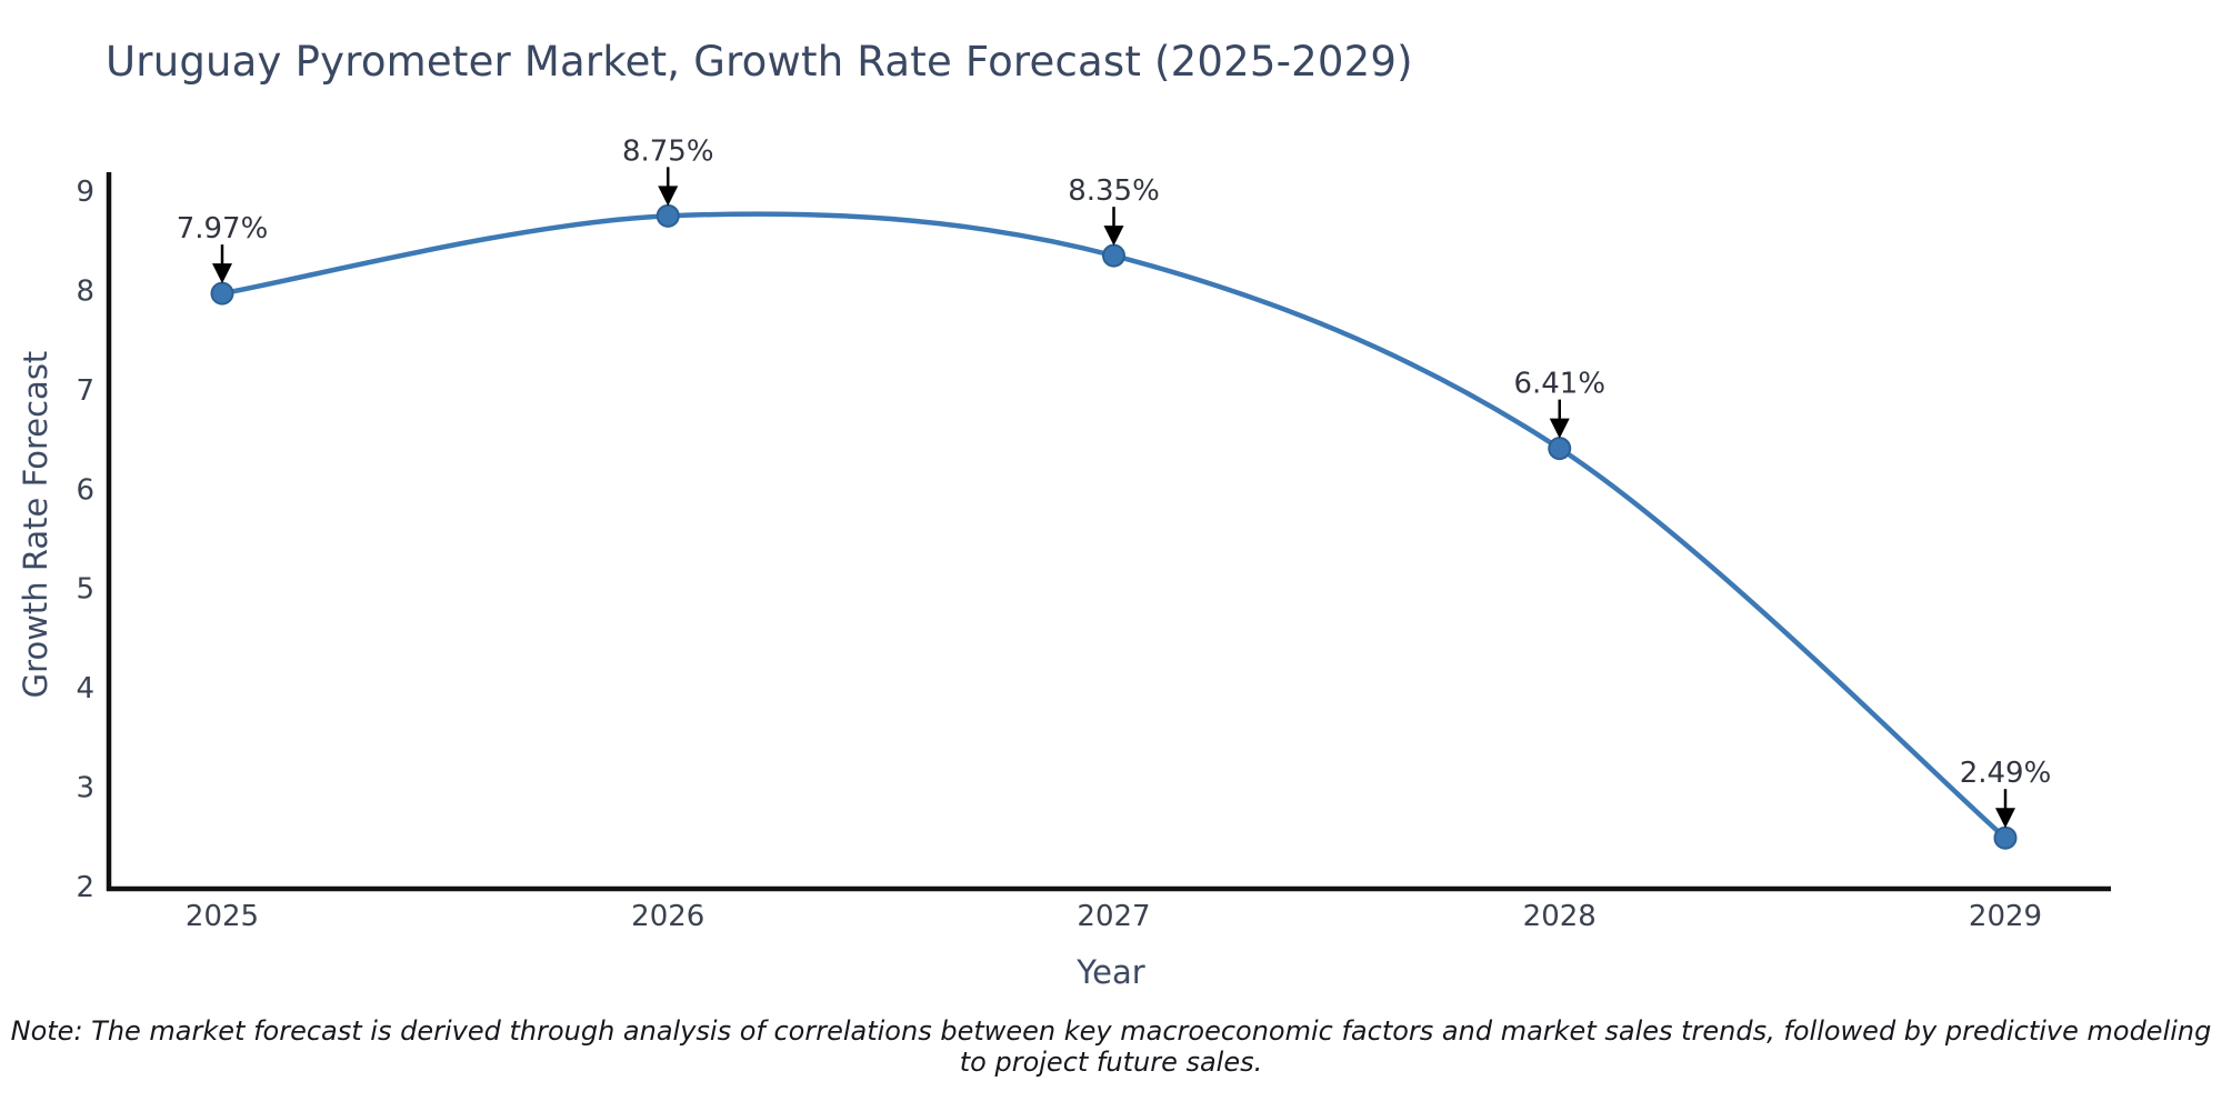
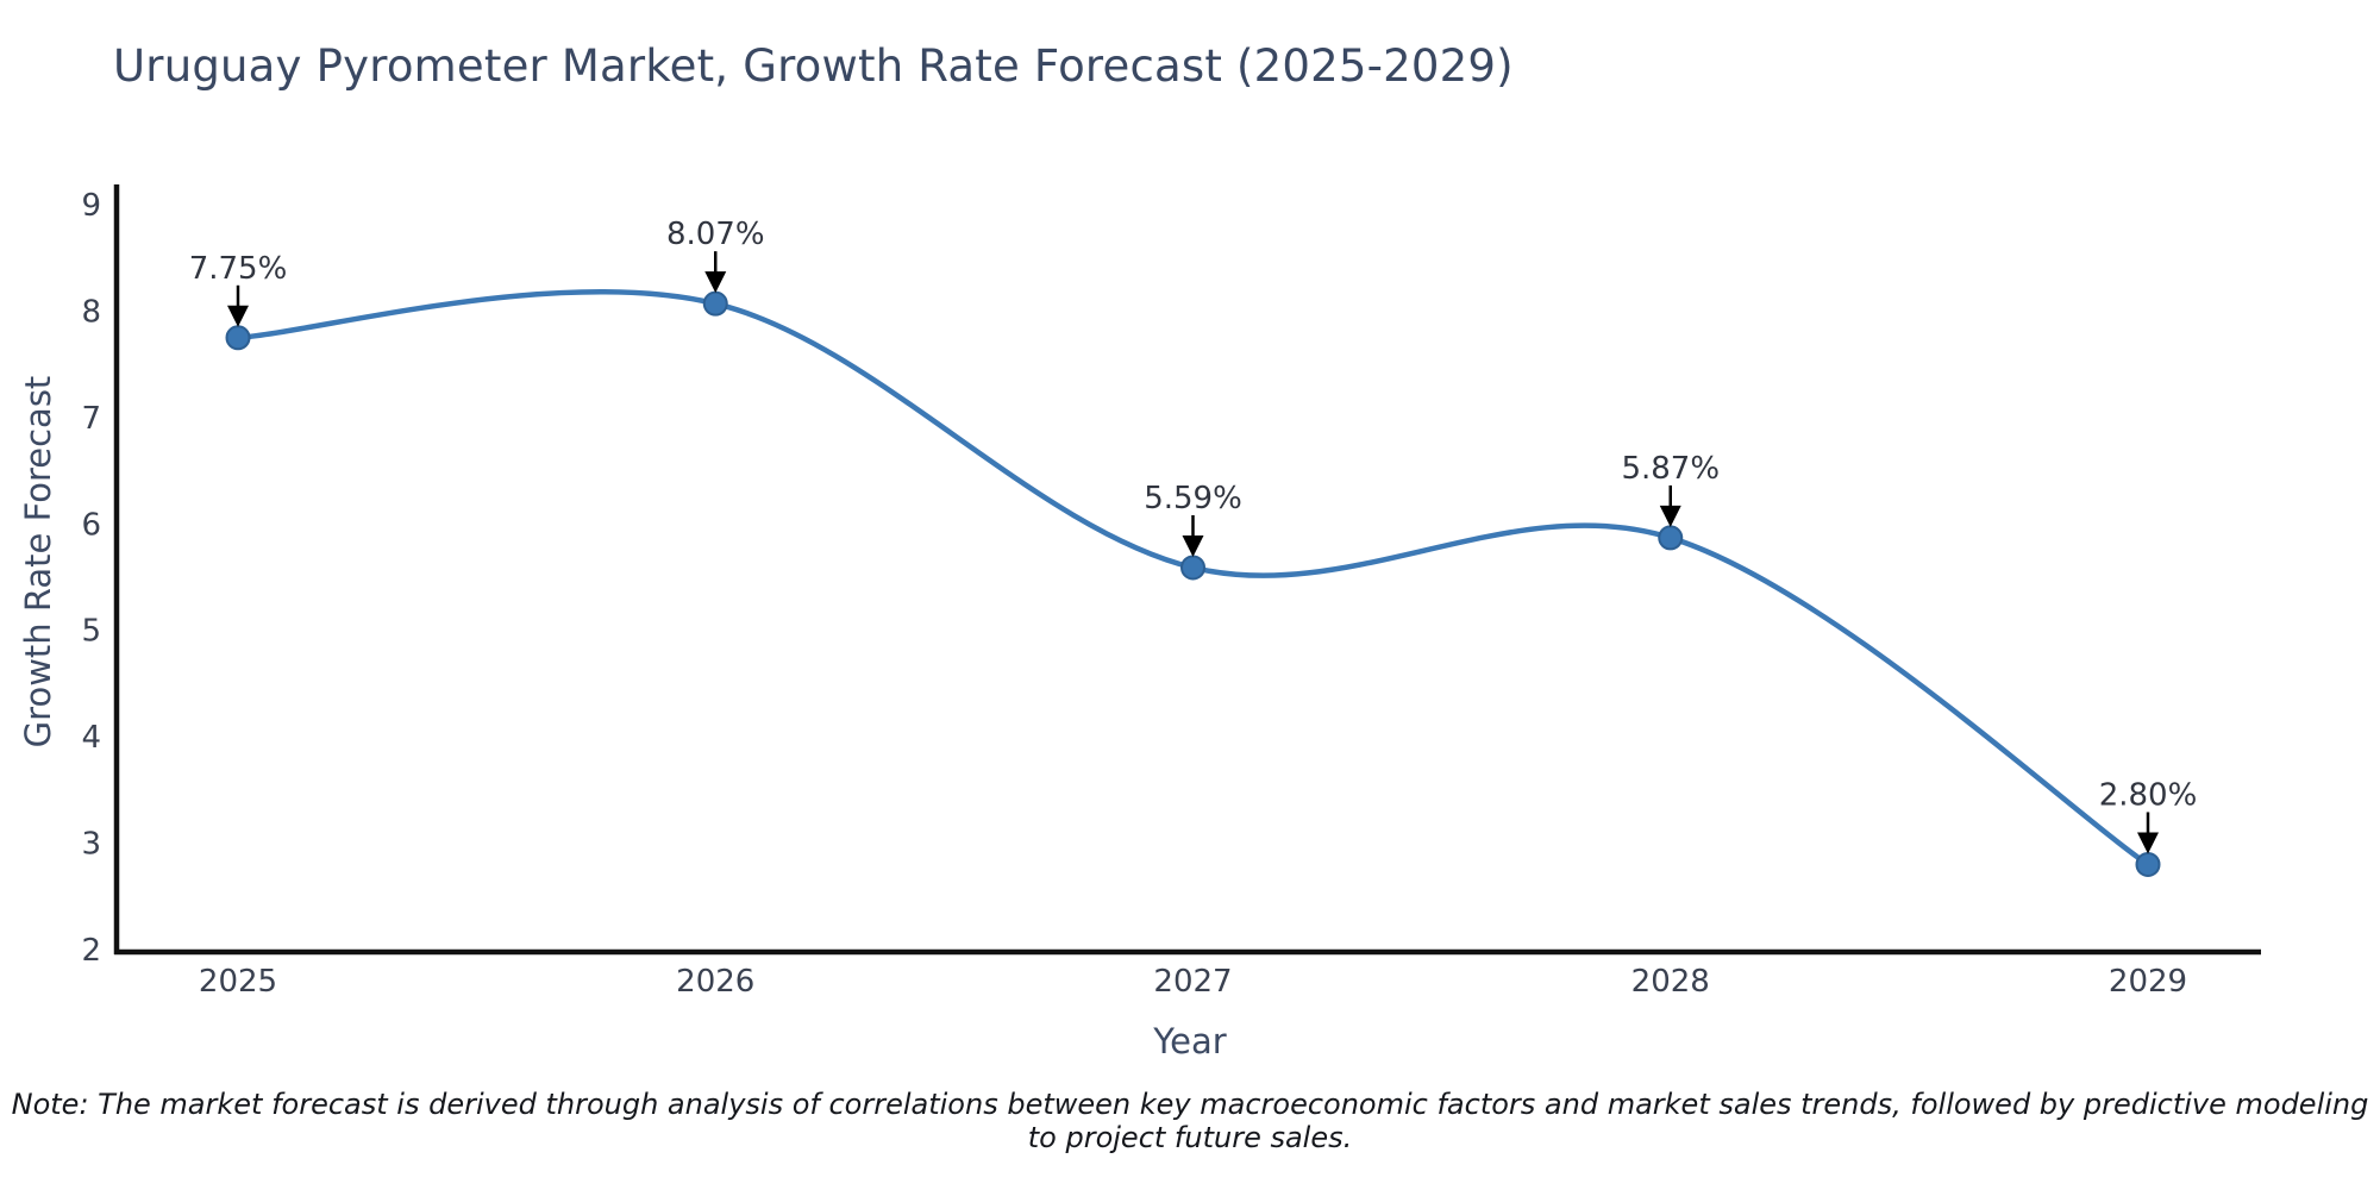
2025: 7.97% -> 7.75%
2026: 8.75% -> 8.07%
2027: 8.35% -> 5.59%
2028: 6.41% -> 5.87%
2029: 2.49% -> 2.80%
